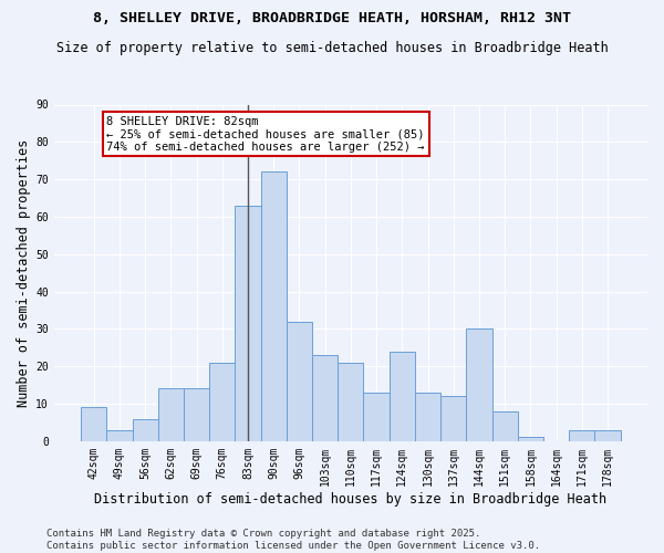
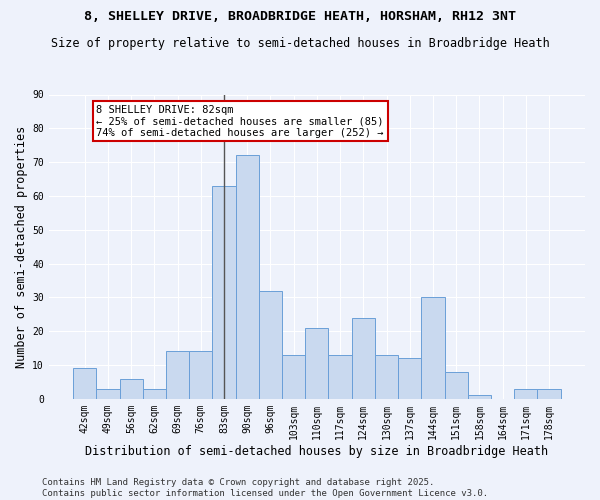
62sqm: 14 -> 3
76sqm: 21 -> 14
103sqm: 23 -> 13
